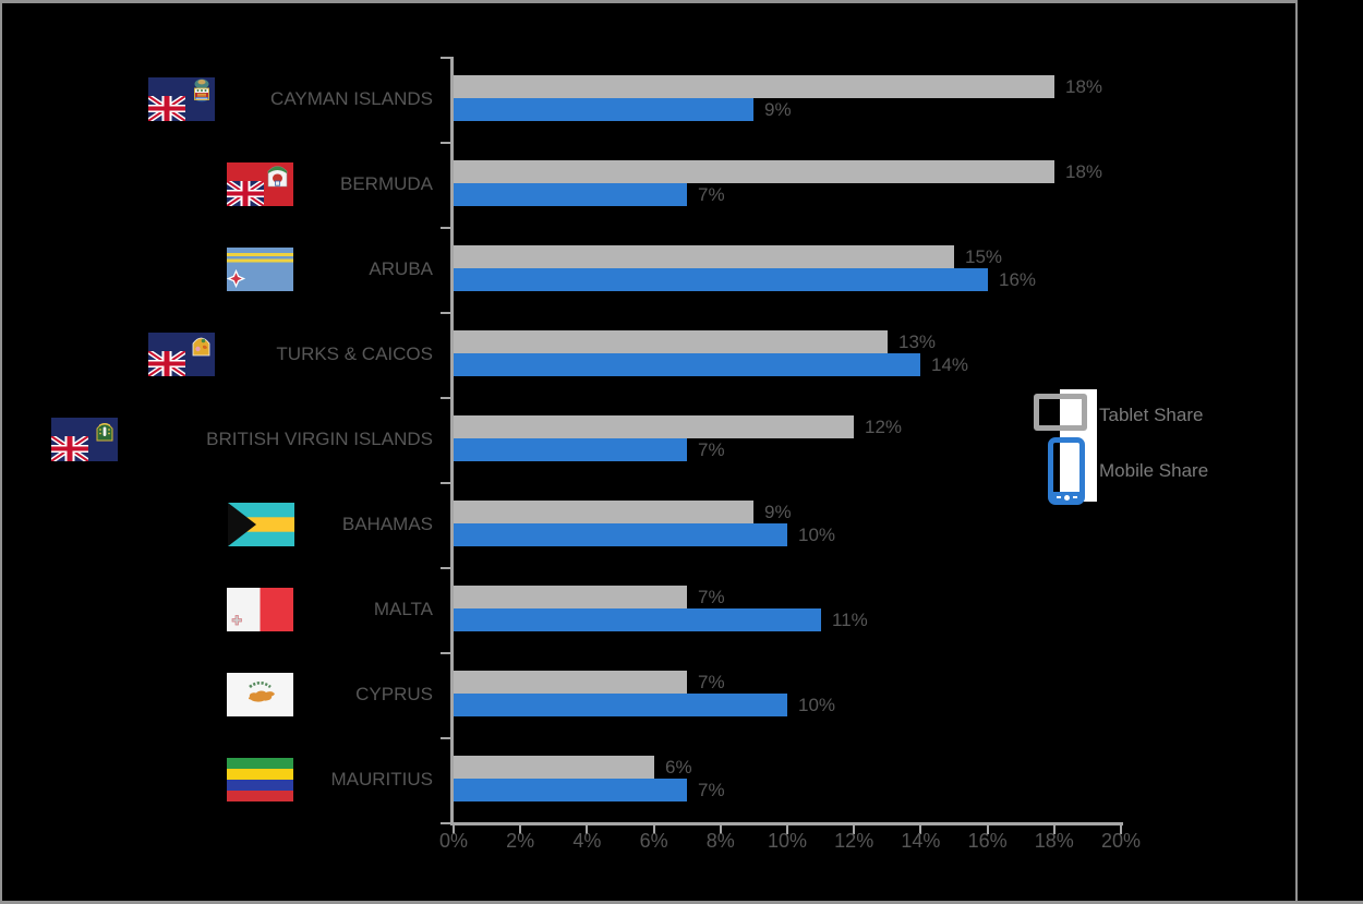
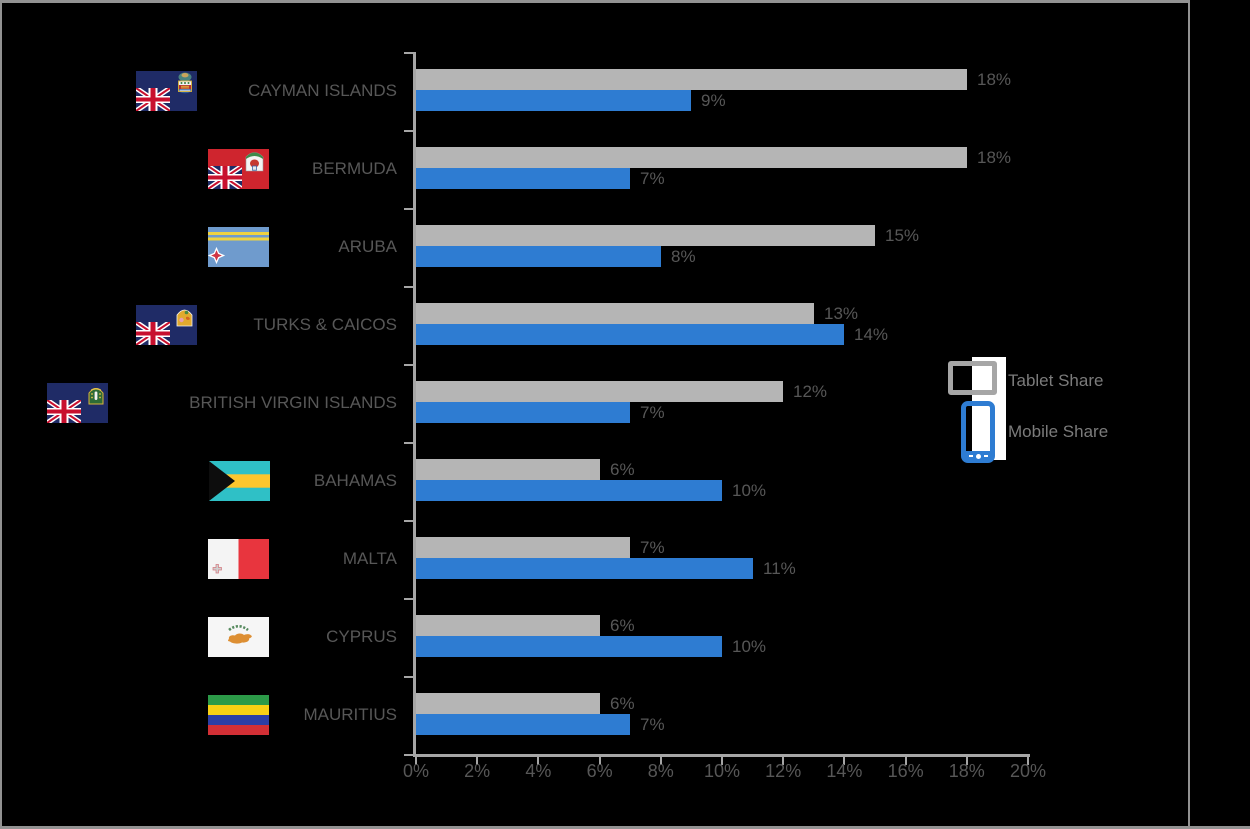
Mobile Share/ARUBA: 16% -> 8%
Tablet Share/BAHAMAS: 9% -> 6%
Tablet Share/CYPRUS: 7% -> 6%
